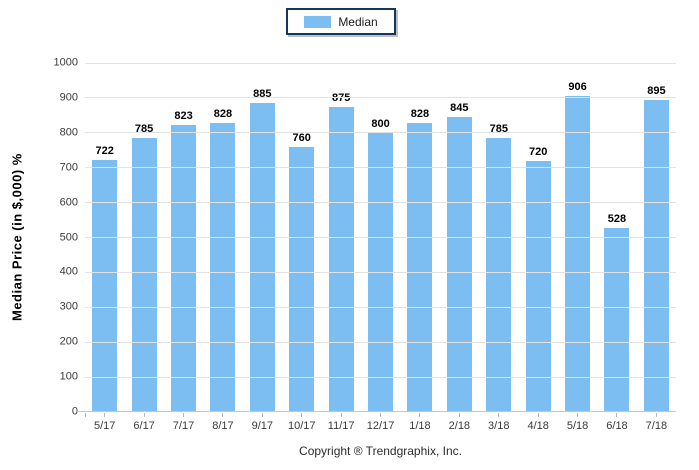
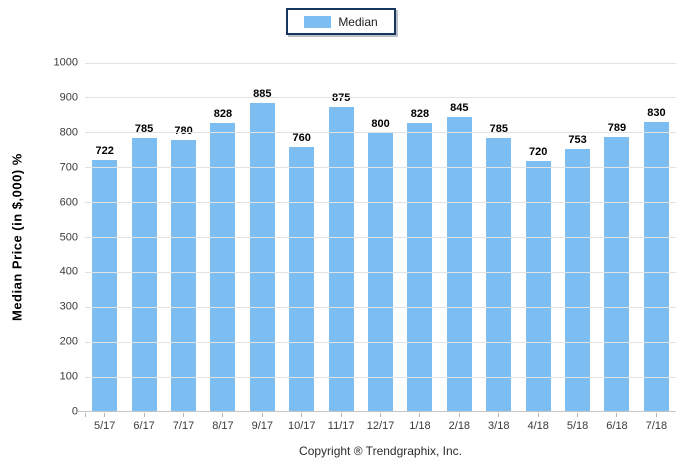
7/17: 823 -> 780
5/18: 906 -> 753
6/18: 528 -> 789
7/18: 895 -> 830
